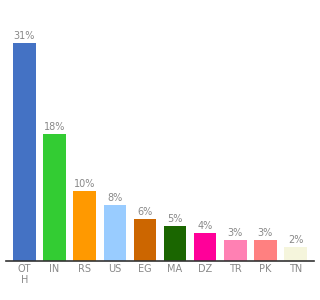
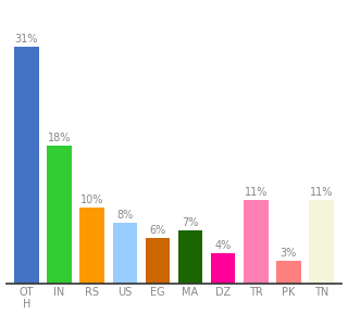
MA: 5% -> 7%
TR: 3% -> 11%
TN: 2% -> 11%
